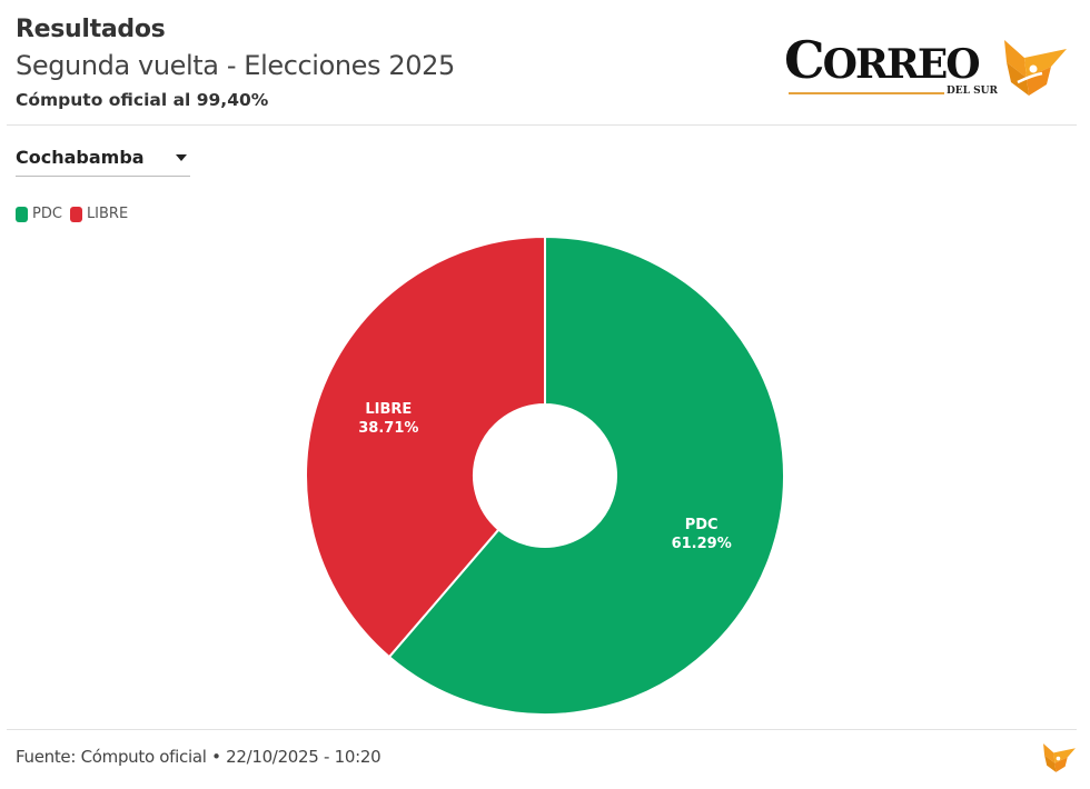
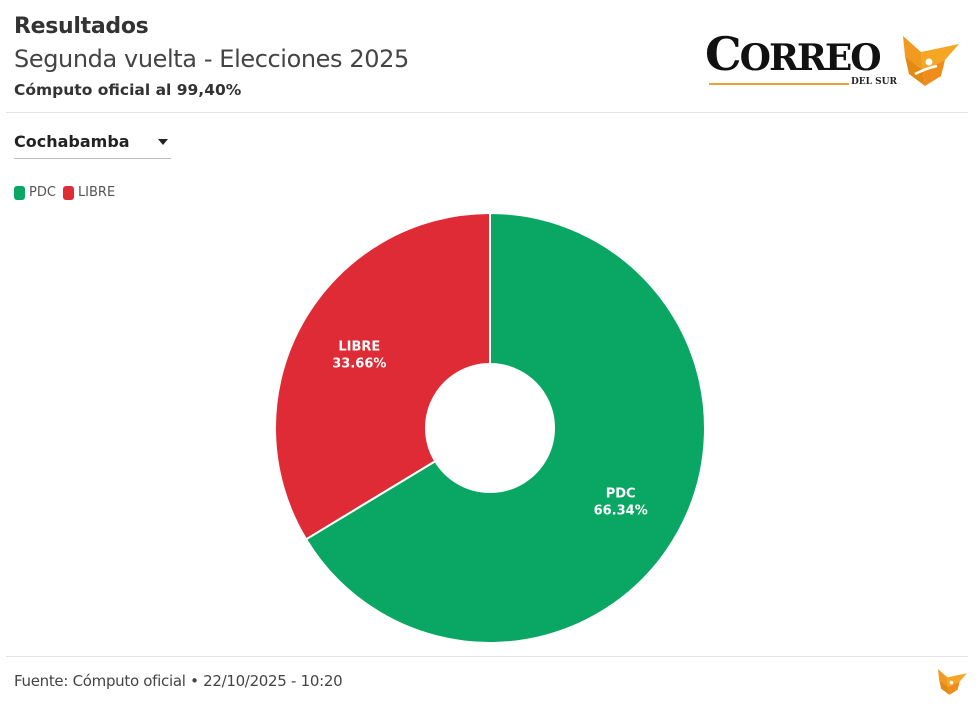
PDC: 61.29% -> 66.34%
LIBRE: 38.71% -> 33.66%
